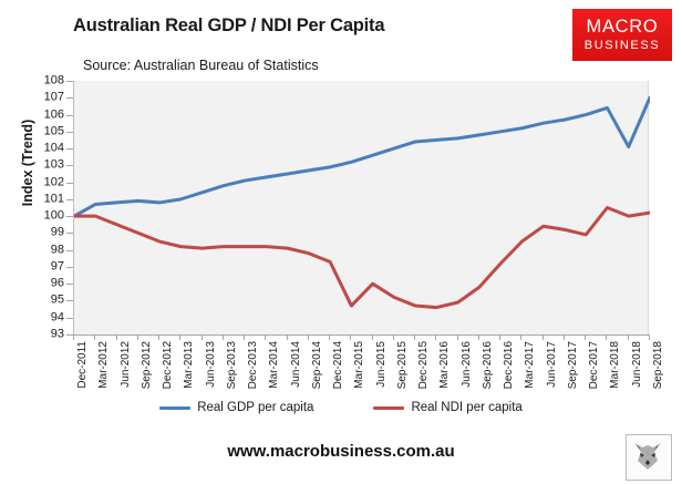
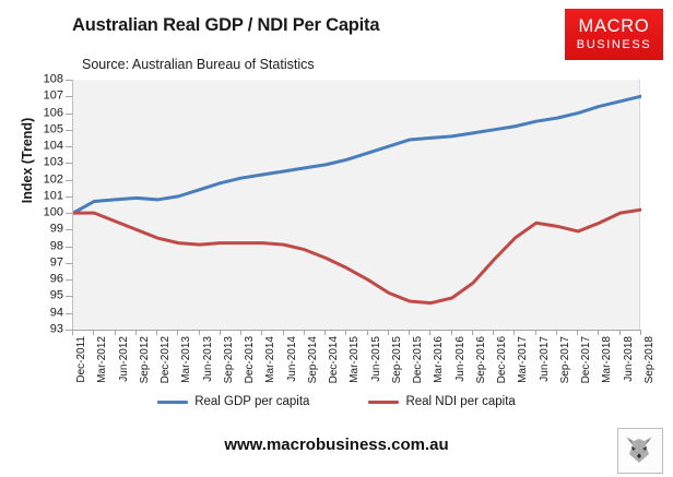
Real NDI per capita/Mar-2015: 94.7 -> 96.7
Real NDI per capita/Mar-2018: 100.5 -> 99.4
Real GDP per capita/Jun-2018: 104.1 -> 106.7
